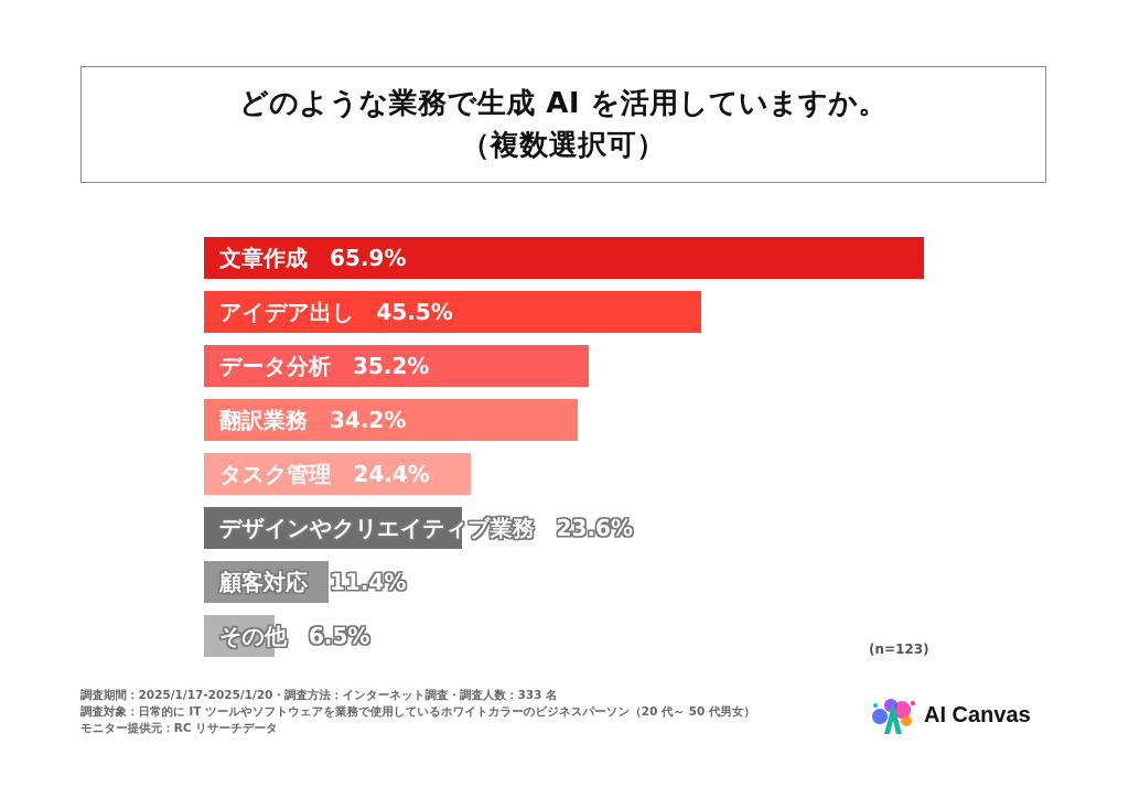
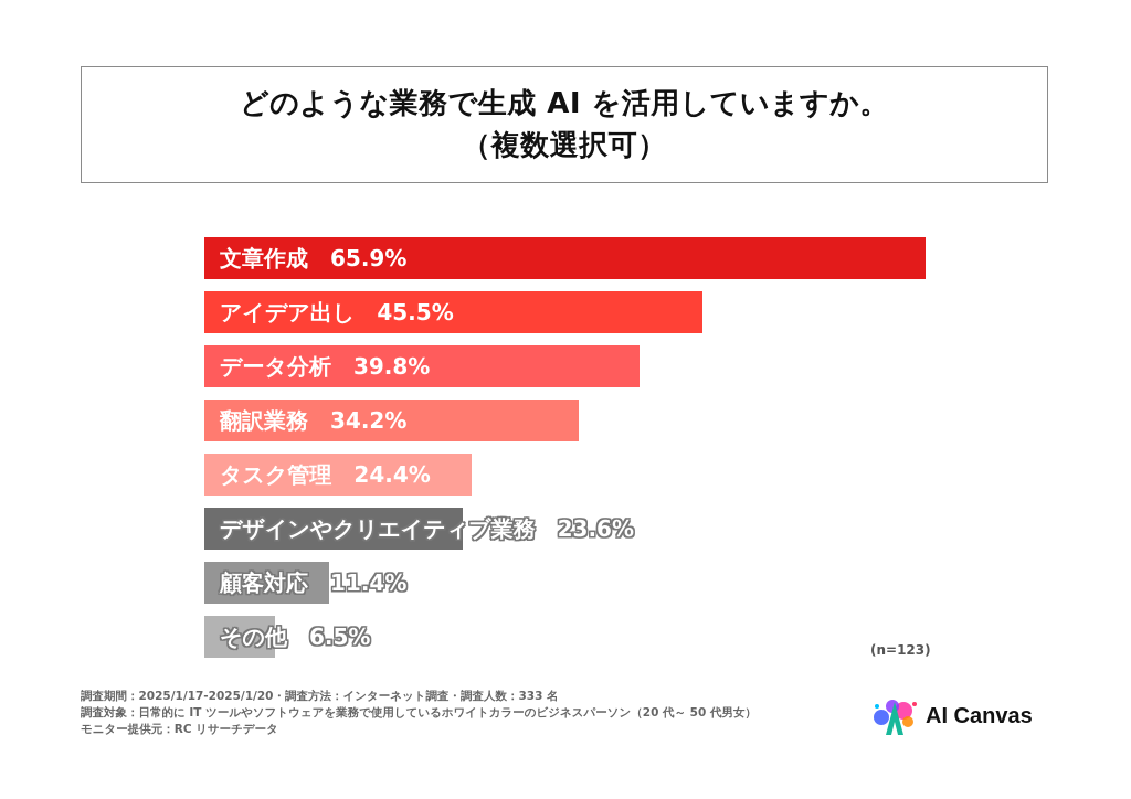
データ分析: 35.2% -> 39.8%
